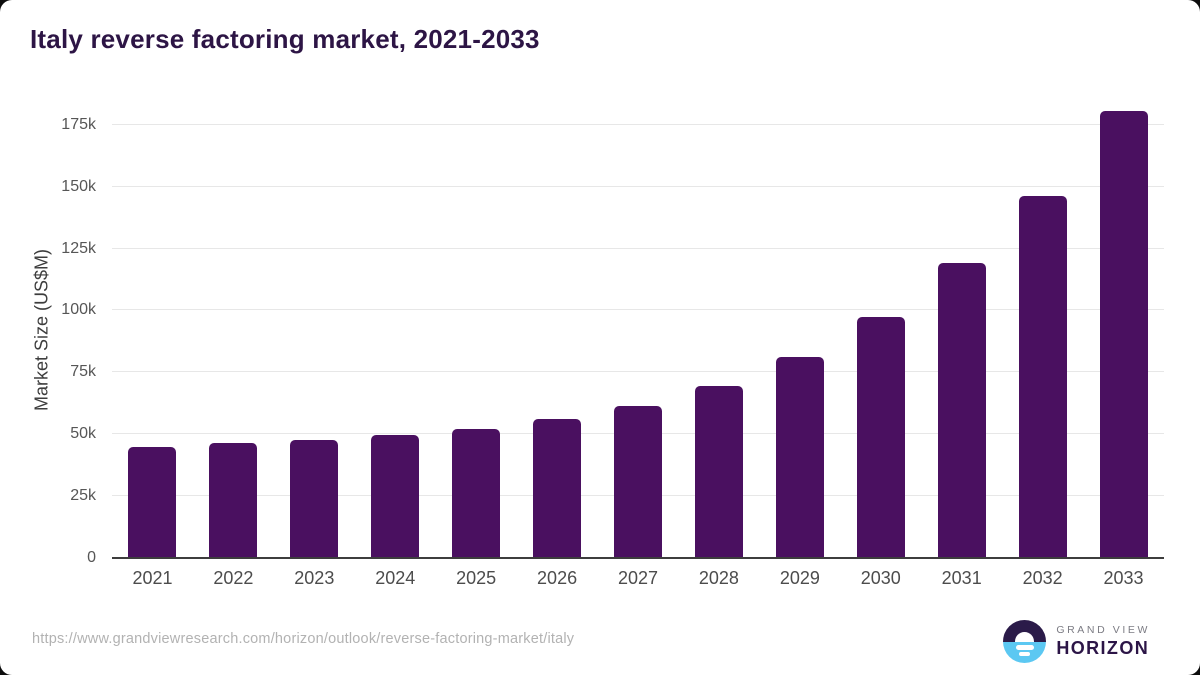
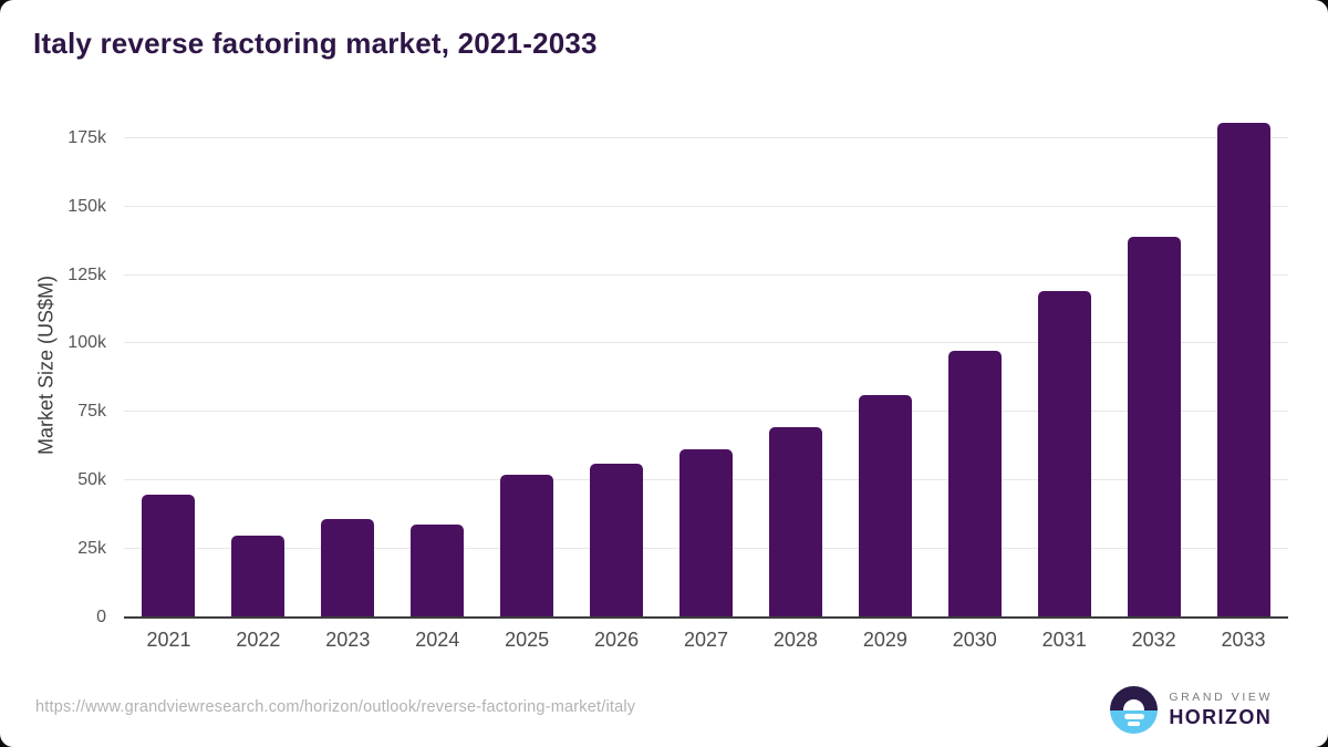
2022: 46k -> 30k
2023: 48k -> 36k
2024: 50k -> 34k
2032: 146k -> 139k
